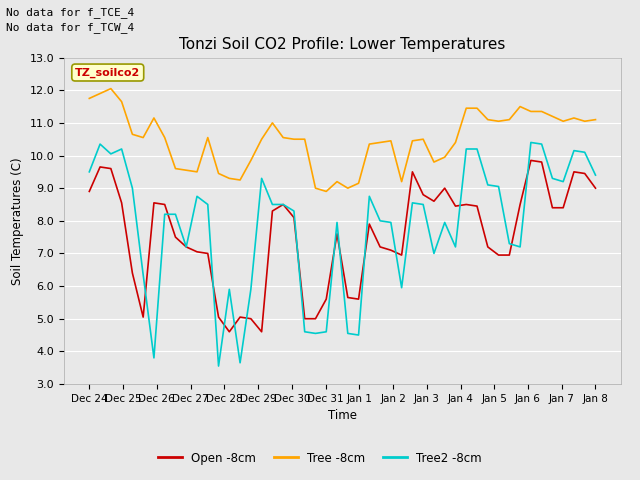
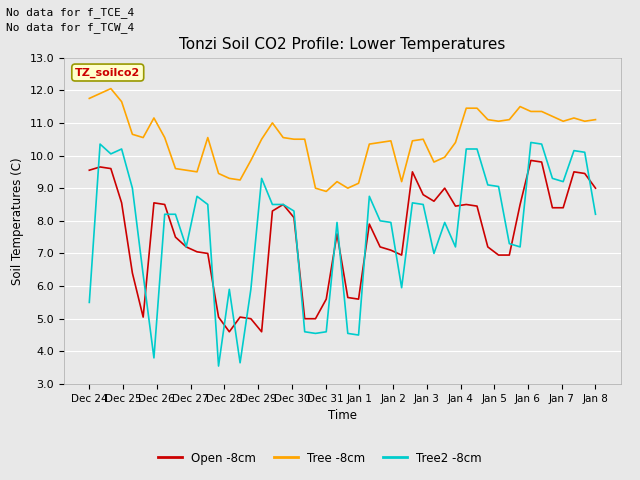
Open -8cm/Dec 24: 8.90 -> 9.55
Tree2 -8cm/Dec 24: 9.50 -> 5.50
Tree2 -8cm/Jan 8: 9.40 -> 8.20
